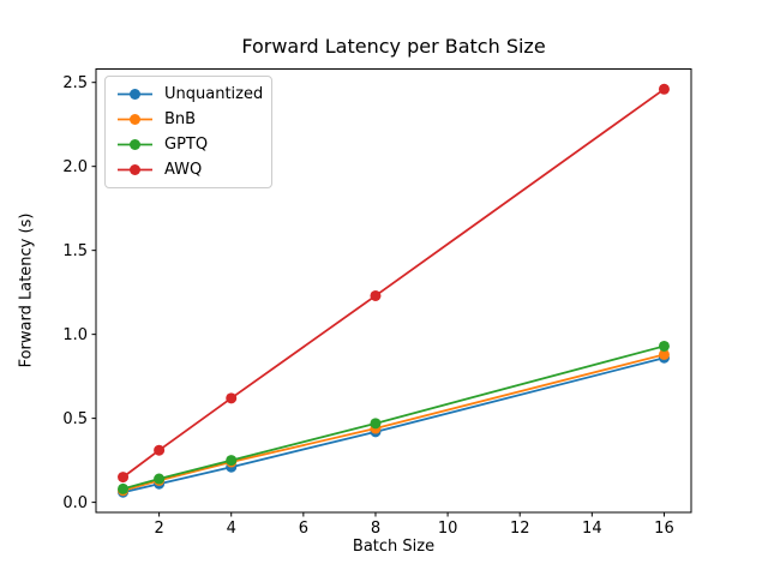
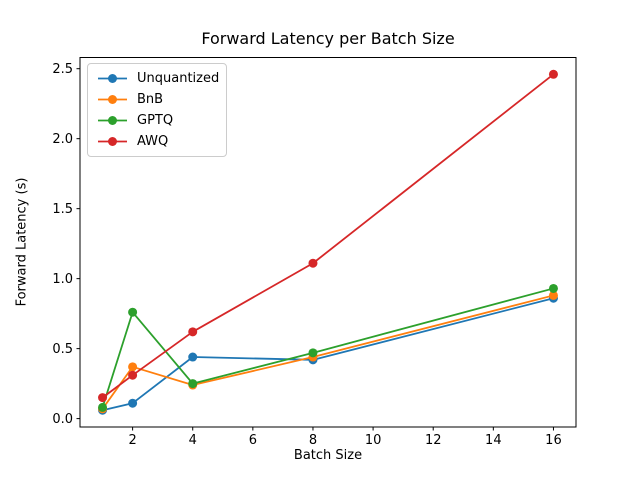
BnB/2: 0.13 -> 0.37
GPTQ/2: 0.14 -> 0.76
Unquantized/4: 0.21 -> 0.44
AWQ/8: 1.23 -> 1.11
